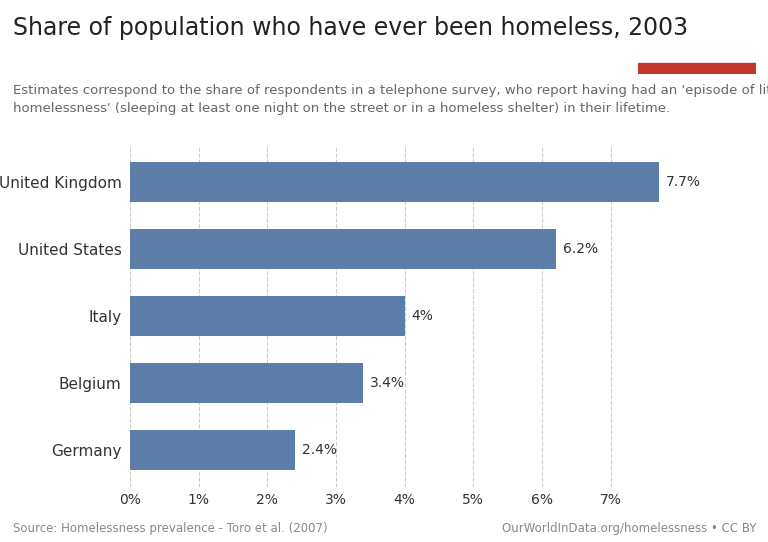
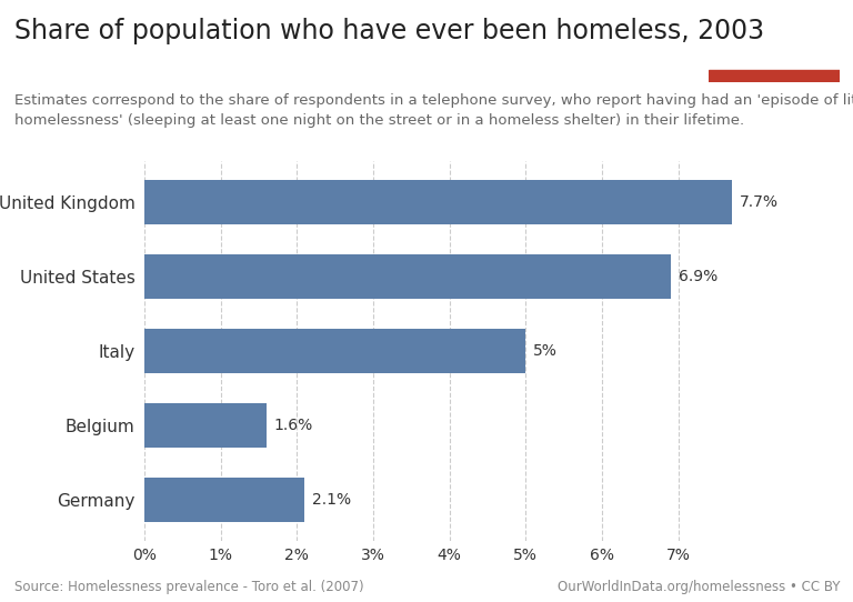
United States: 6.2% -> 6.9%
Italy: 4% -> 5%
Belgium: 3.4% -> 1.6%
Germany: 2.4% -> 2.1%
